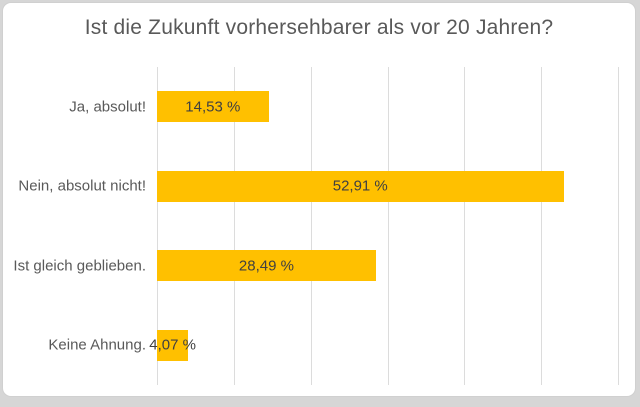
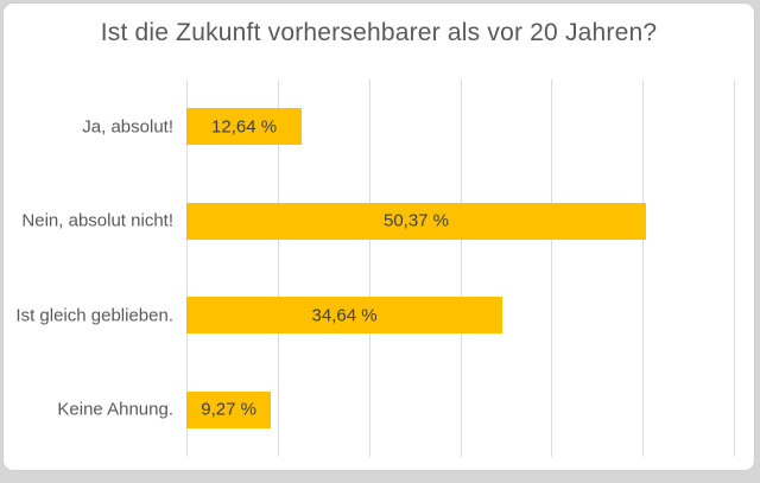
Ja, absolut!: 14,53 -> 12,64
Nein, absolut nicht!: 52,91 -> 50,37
Ist gleich geblieben.: 28,49 -> 34,64
Keine Ahnung.: 4,07 -> 9,27
